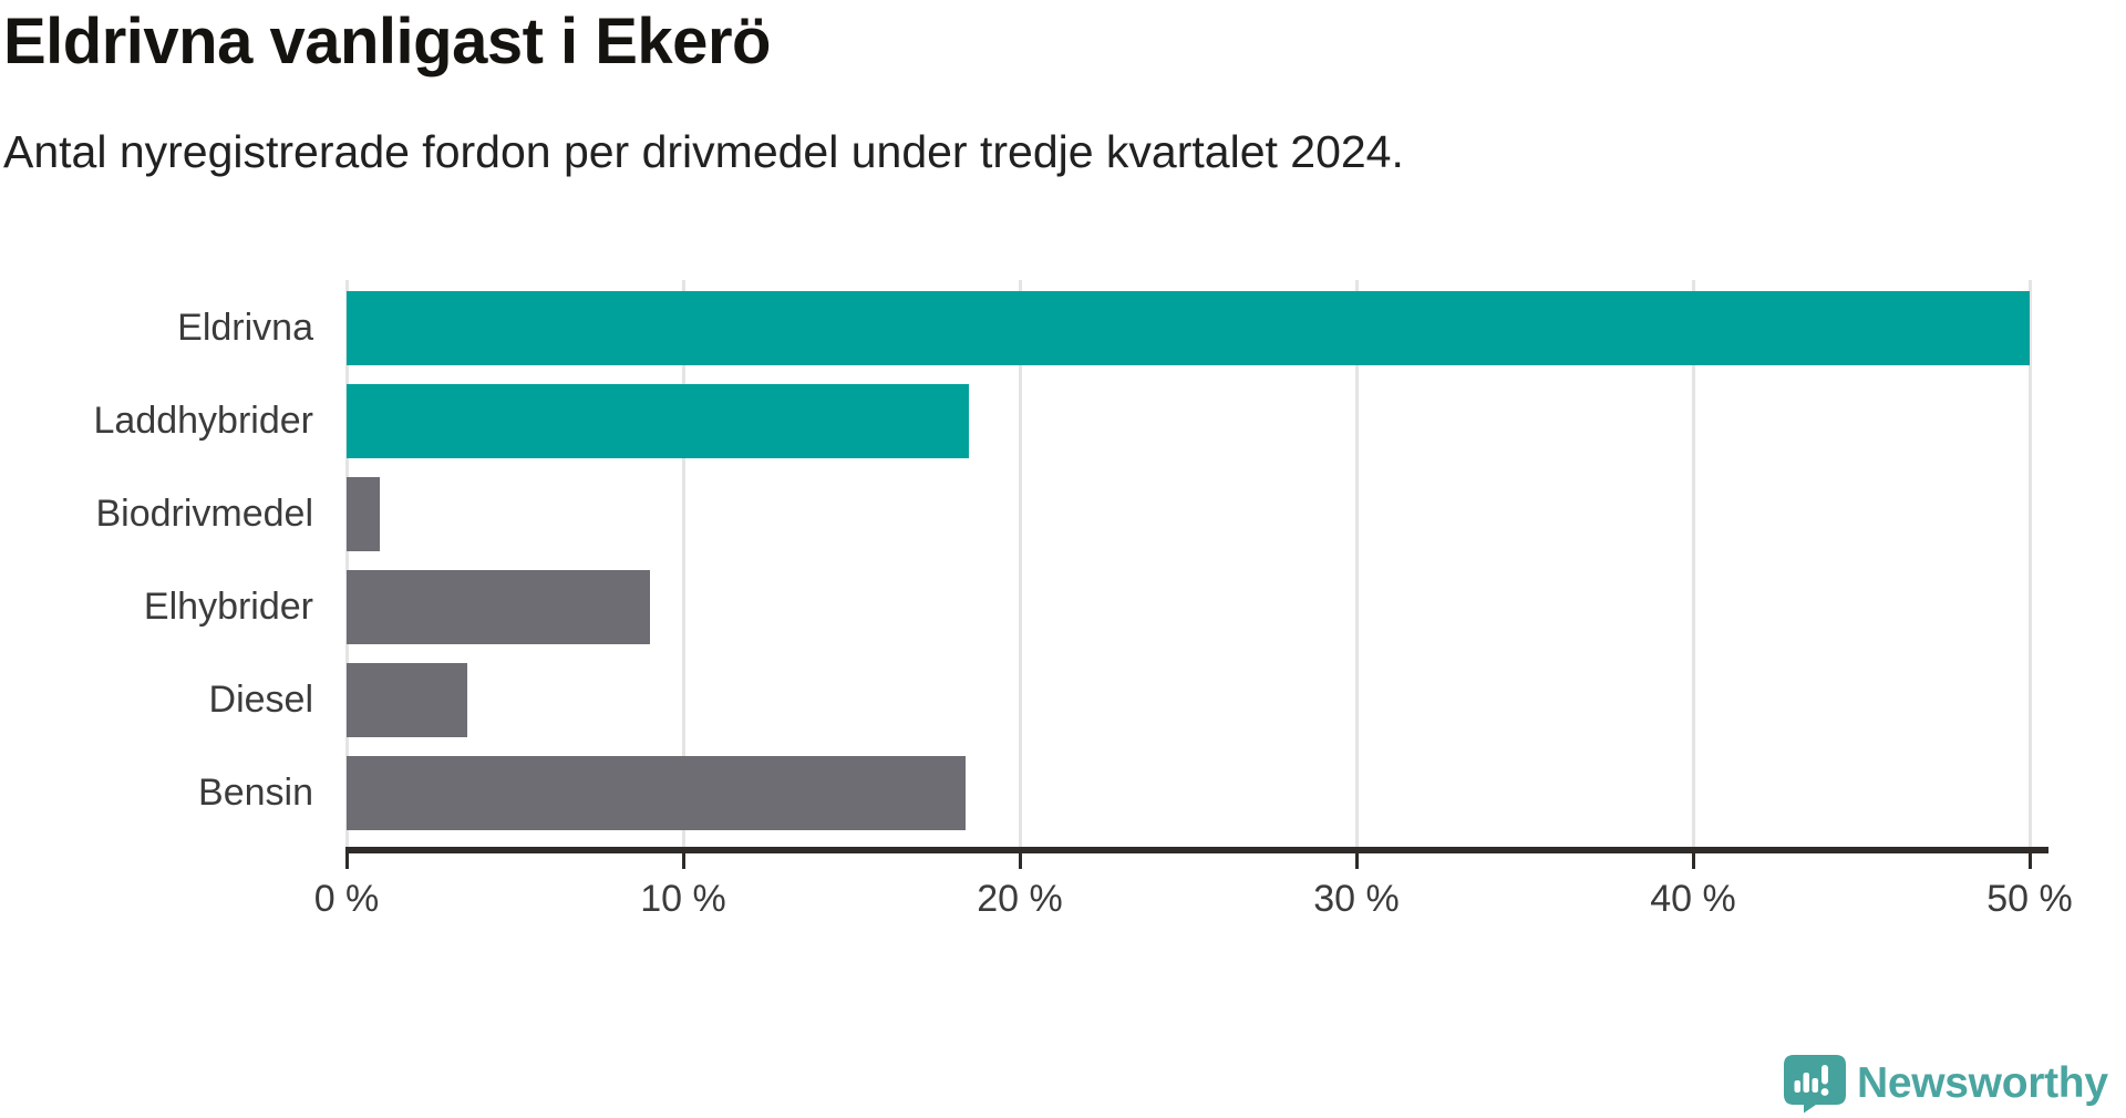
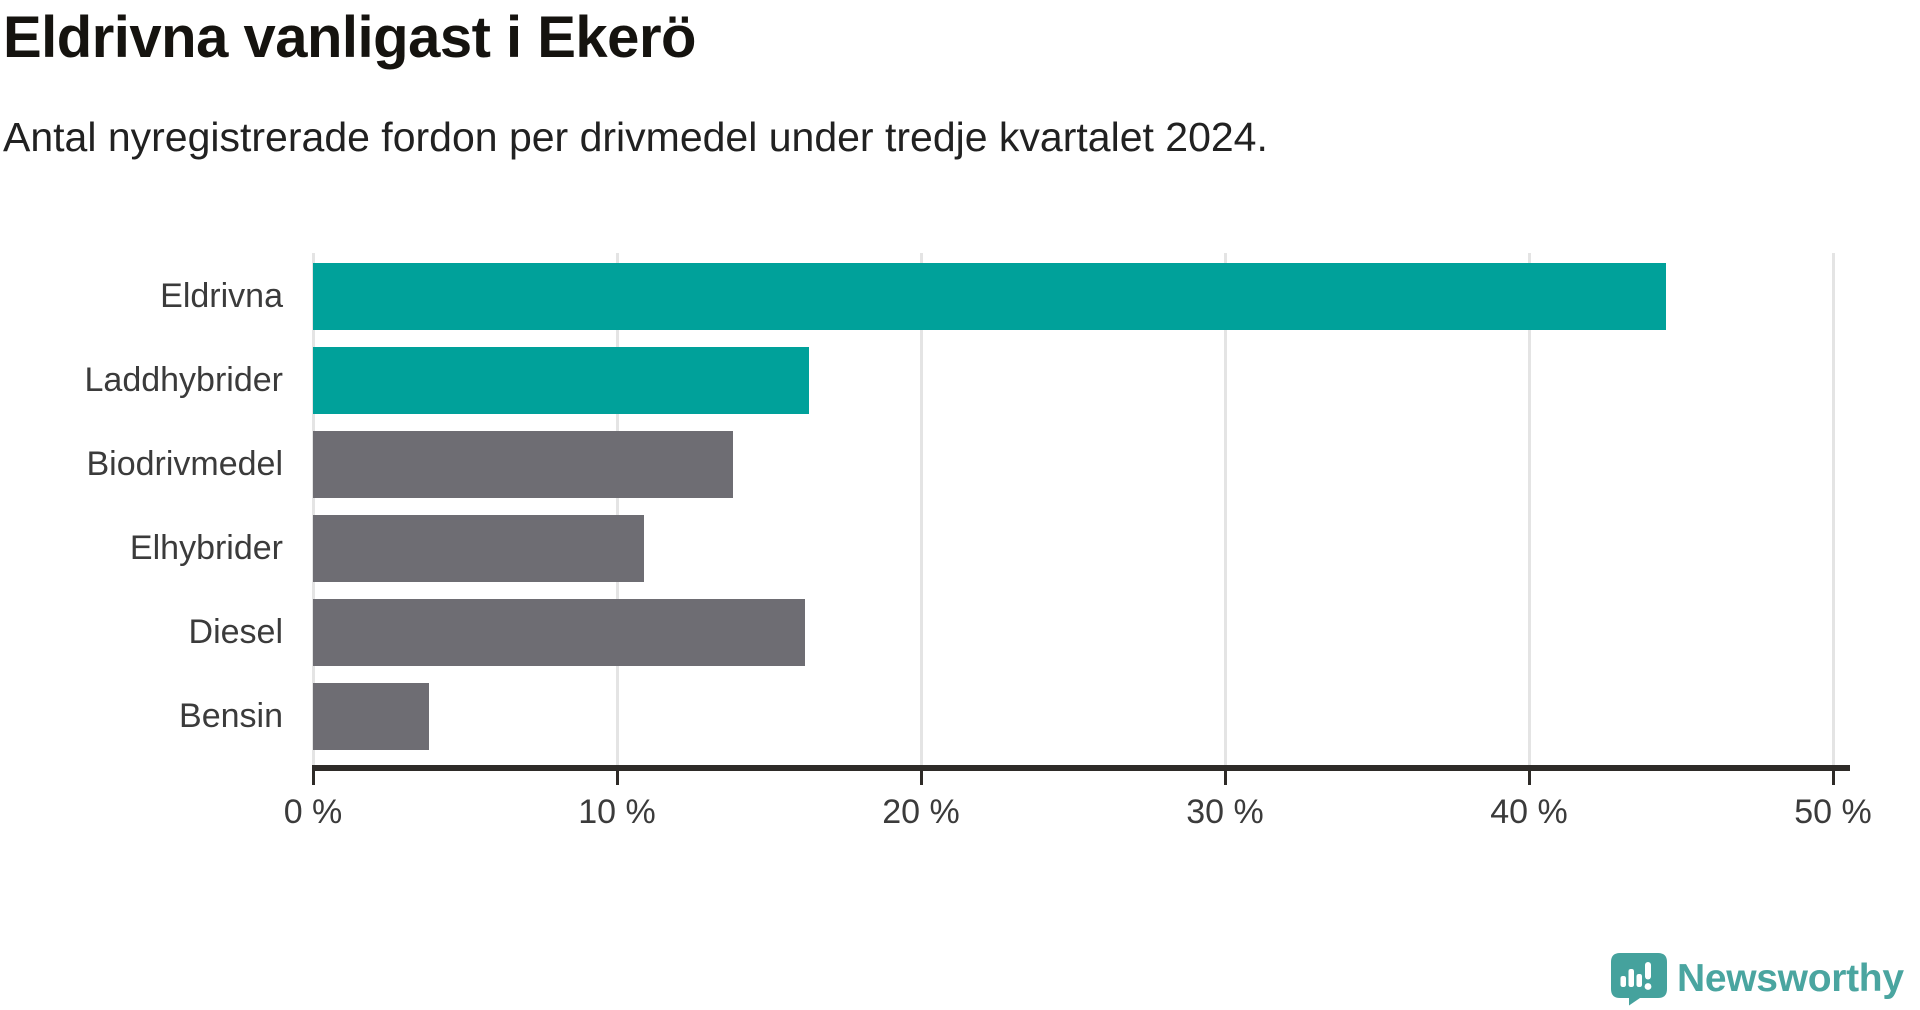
Eldrivna: 50.0% -> 44.5%
Laddhybrider: 18.5% -> 16.3%
Biodrivmedel: 1.0% -> 13.8%
Elhybrider: 9.0% -> 10.9%
Diesel: 3.6% -> 16.2%
Bensin: 18.4% -> 3.8%
